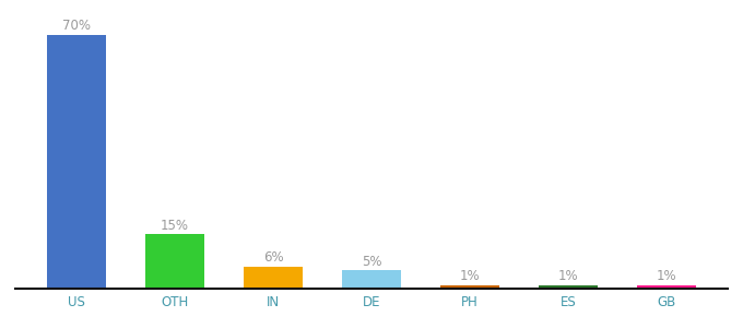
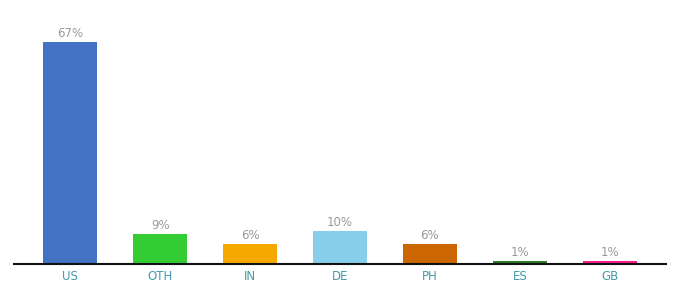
US: 70% -> 67%
OTH: 15% -> 9%
DE: 5% -> 10%
PH: 1% -> 6%
